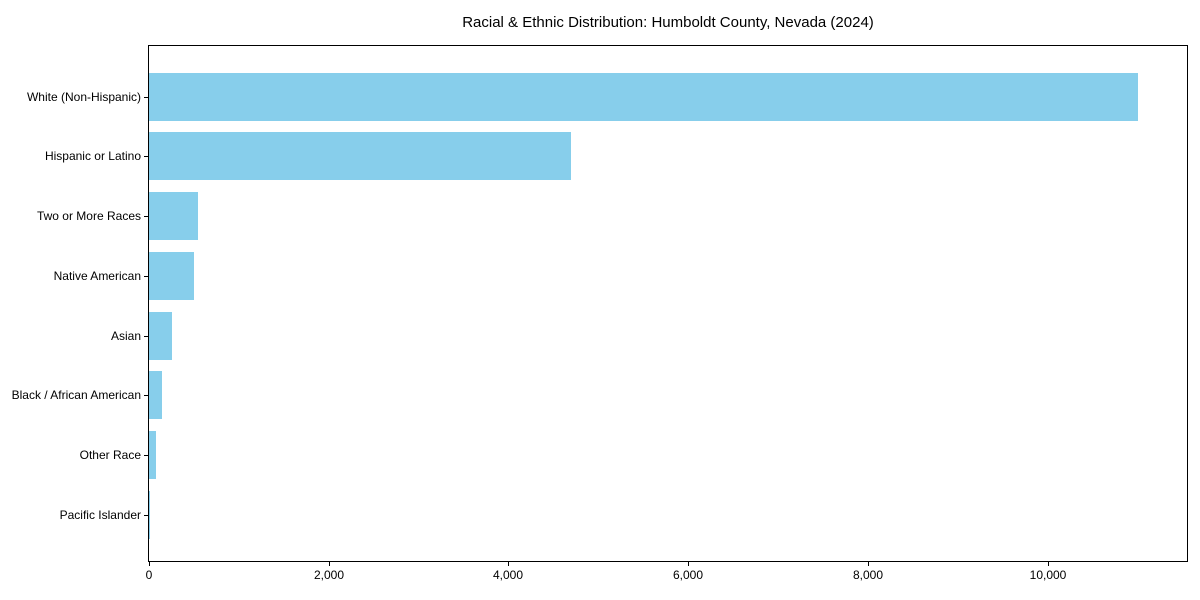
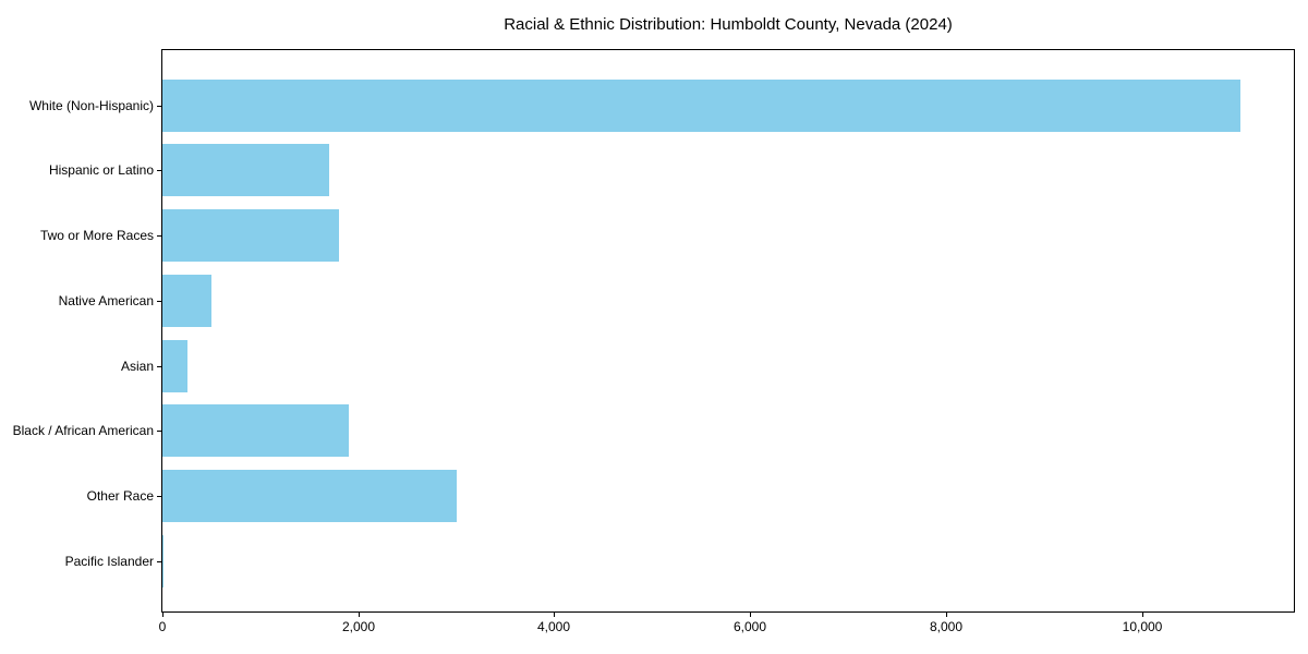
Hispanic or Latino: 4700 -> 1700
Two or More Races: 600 -> 1800
Black / African American: 100 -> 1900
Other Race: 100 -> 3000
